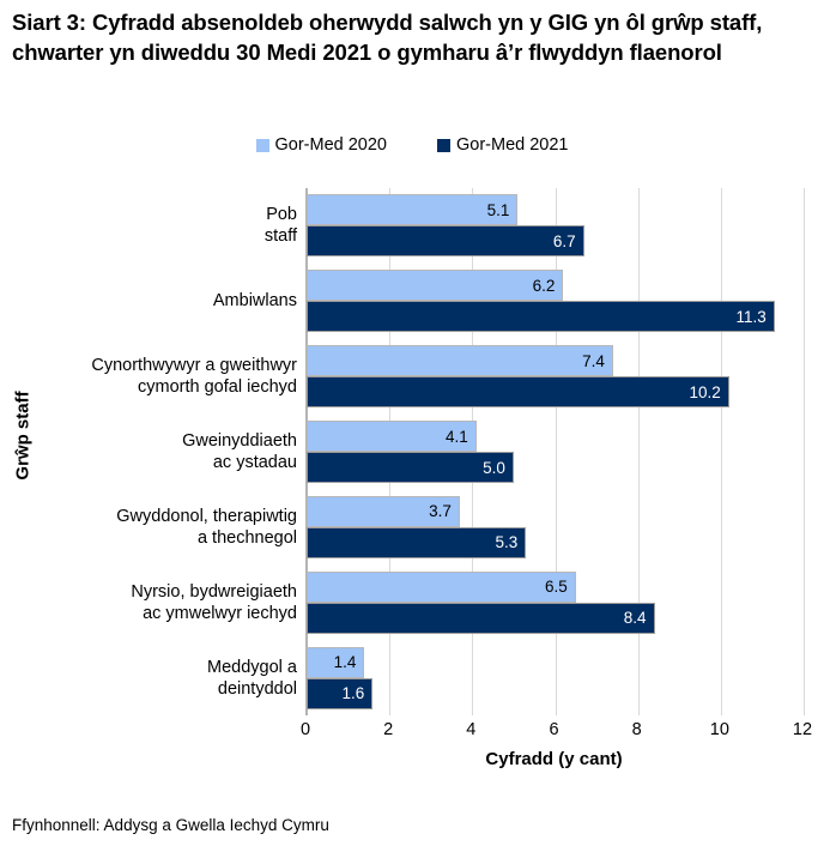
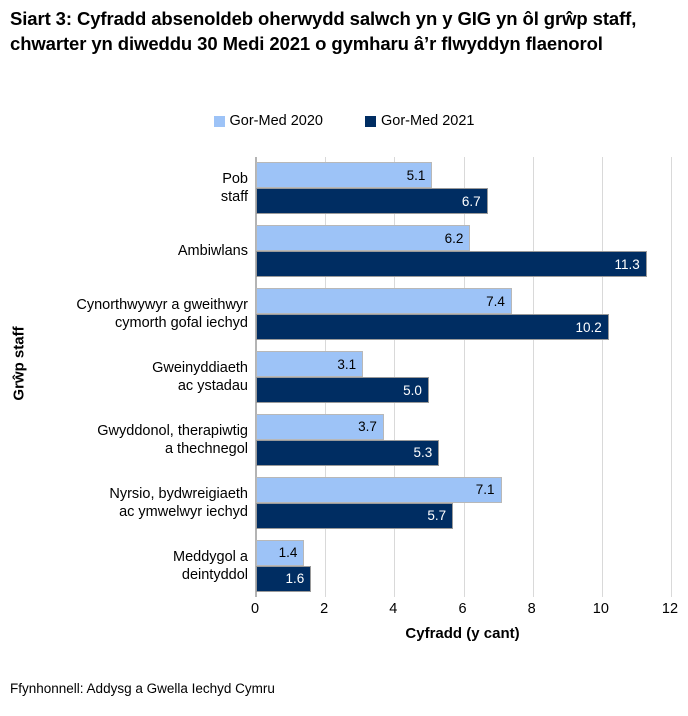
Gor-Med 2020/Gweinyddiaeth ac ystadau: 4.1 -> 3.1
Gor-Med 2020/Nyrsio, bydwreigiaeth ac ymwelwyr iechyd: 6.5 -> 7.1
Gor-Med 2021/Nyrsio, bydwreigiaeth ac ymwelwyr iechyd: 8.4 -> 5.7
